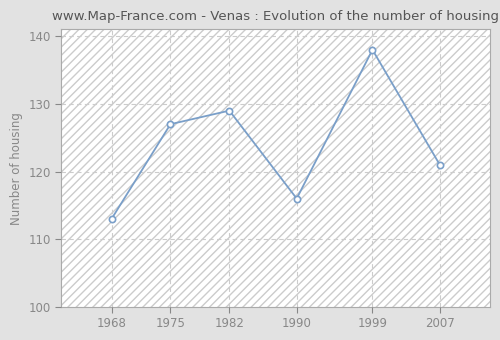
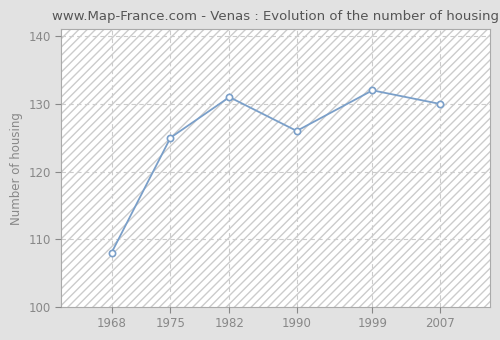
1968: 113 -> 108
1975: 127 -> 125
1982: 129 -> 131
1990: 116 -> 126
1999: 138 -> 132
2007: 121 -> 130
